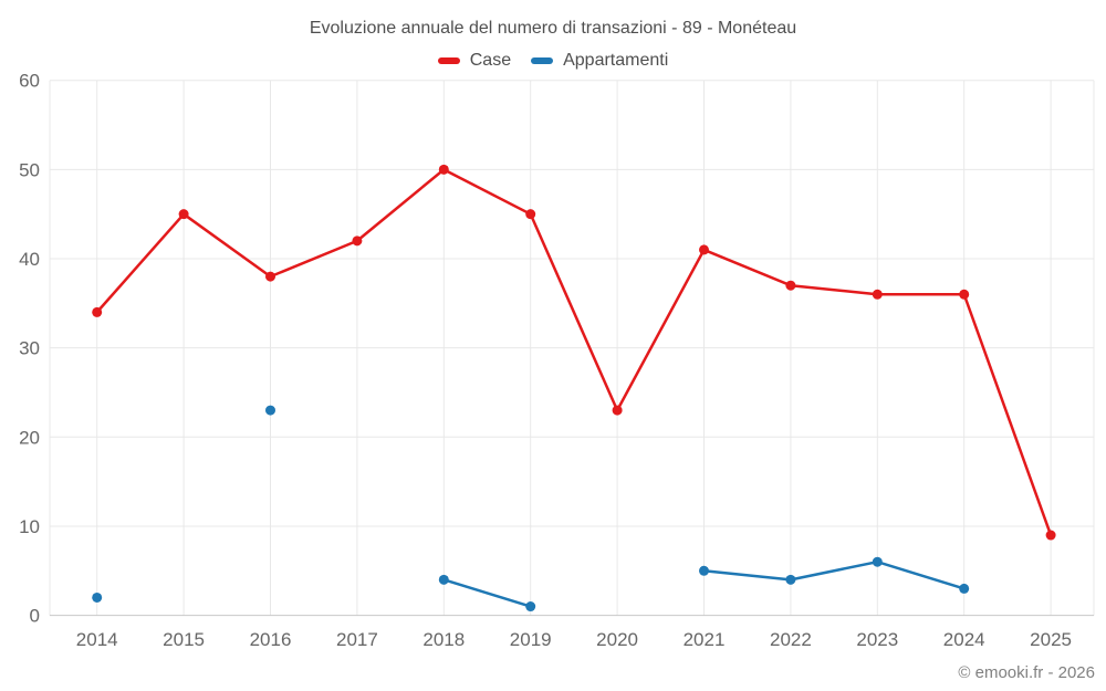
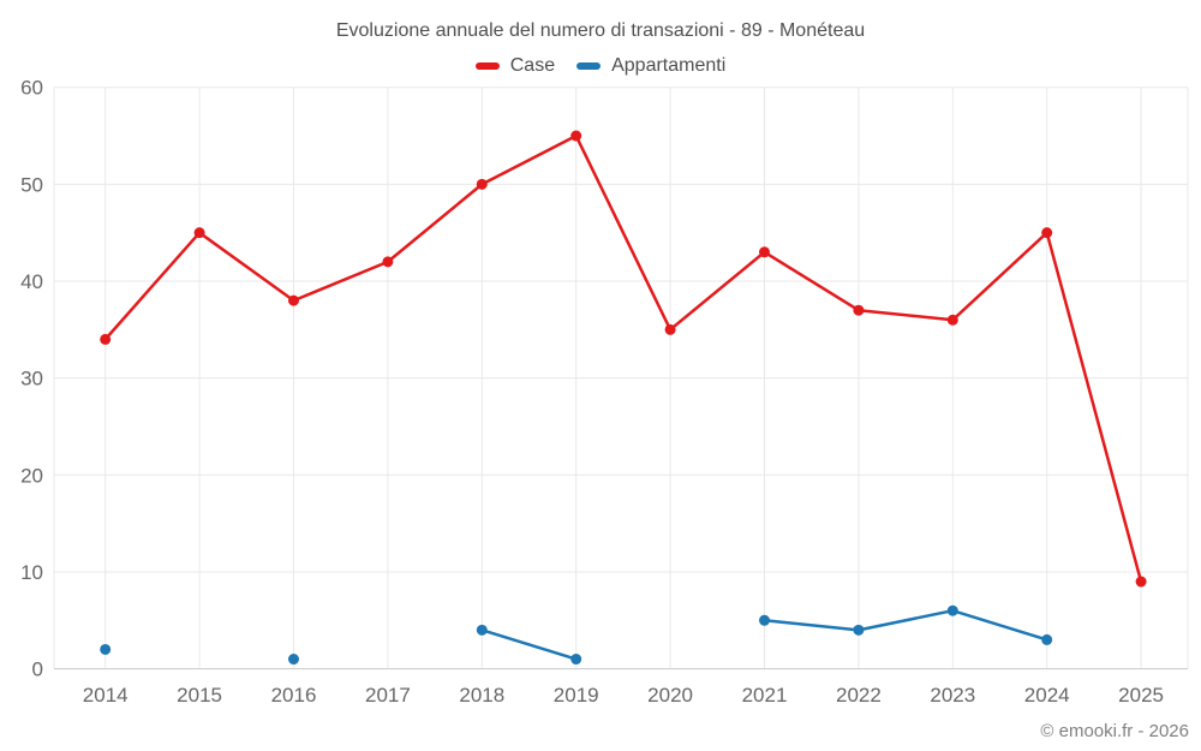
Appartamenti/2016: 23 -> 1
Case/2019: 45 -> 55
Case/2020: 23 -> 35
Case/2021: 41 -> 43
Case/2024: 36 -> 45
